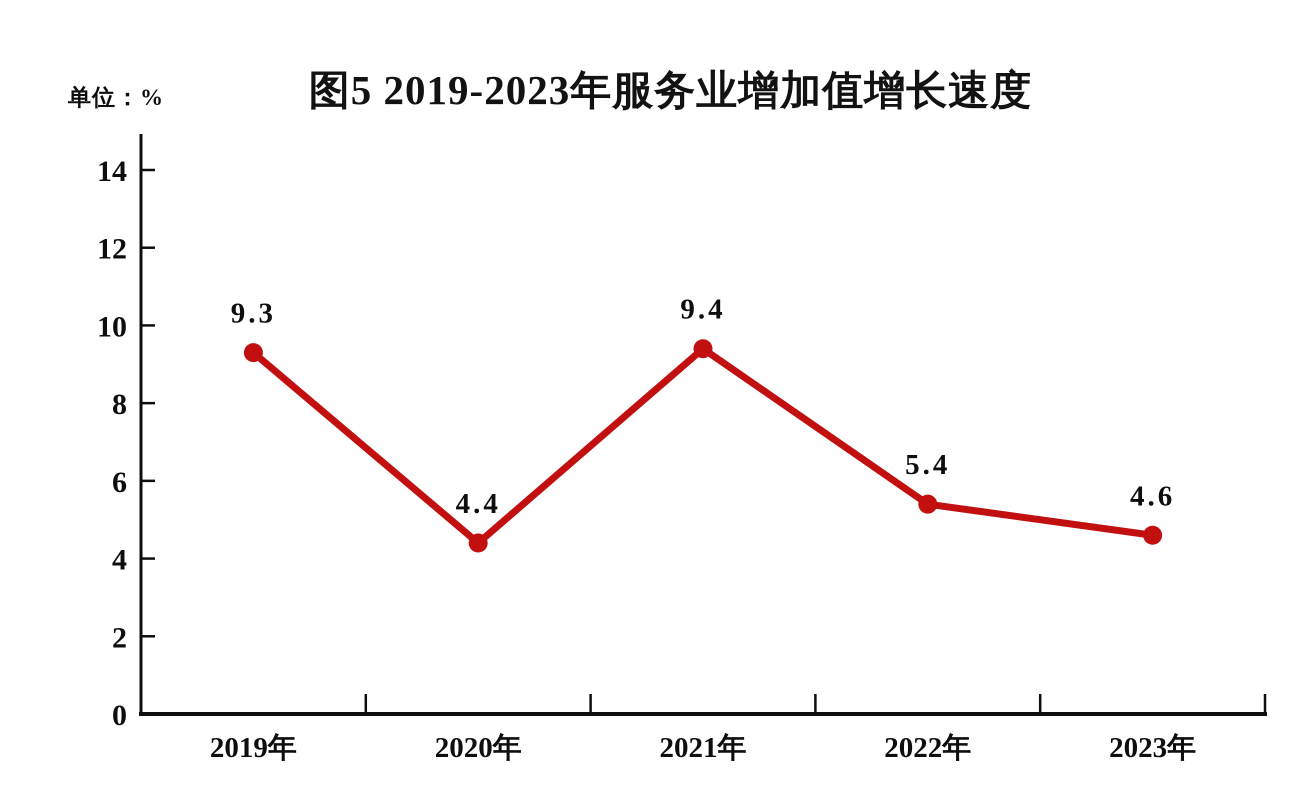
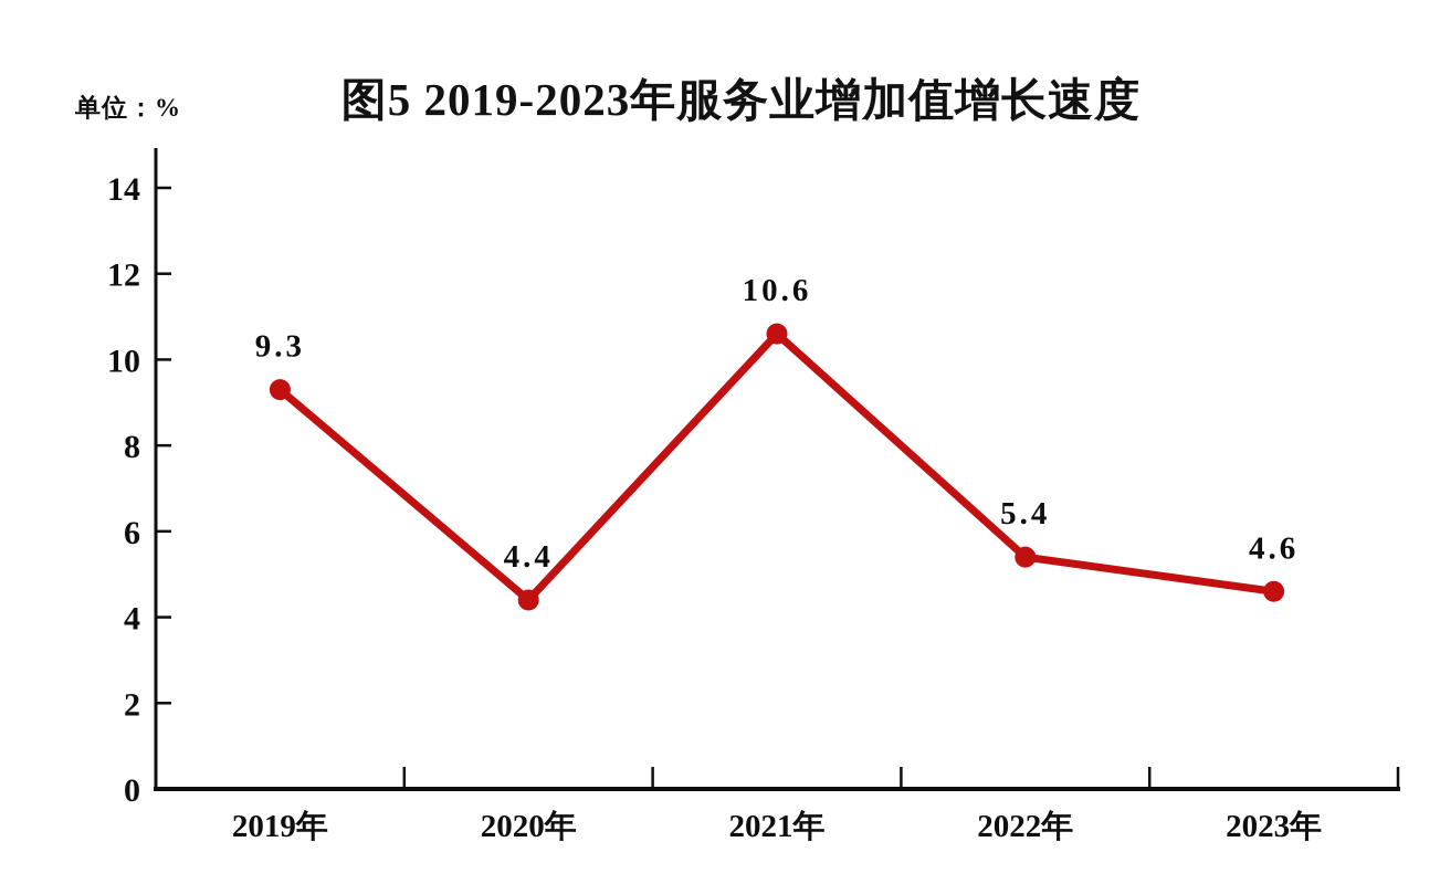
2021年: 9.4 -> 10.6
